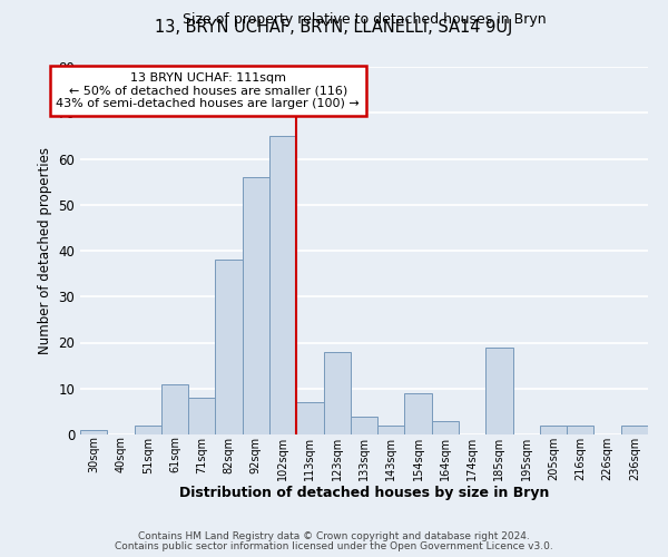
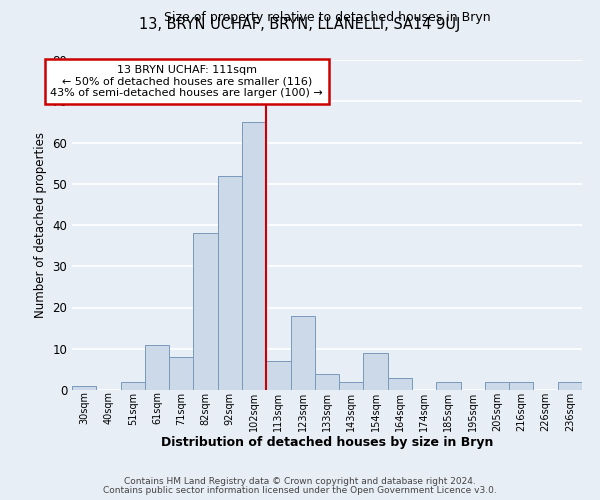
92sqm: 56 -> 52
185sqm: 19 -> 2
